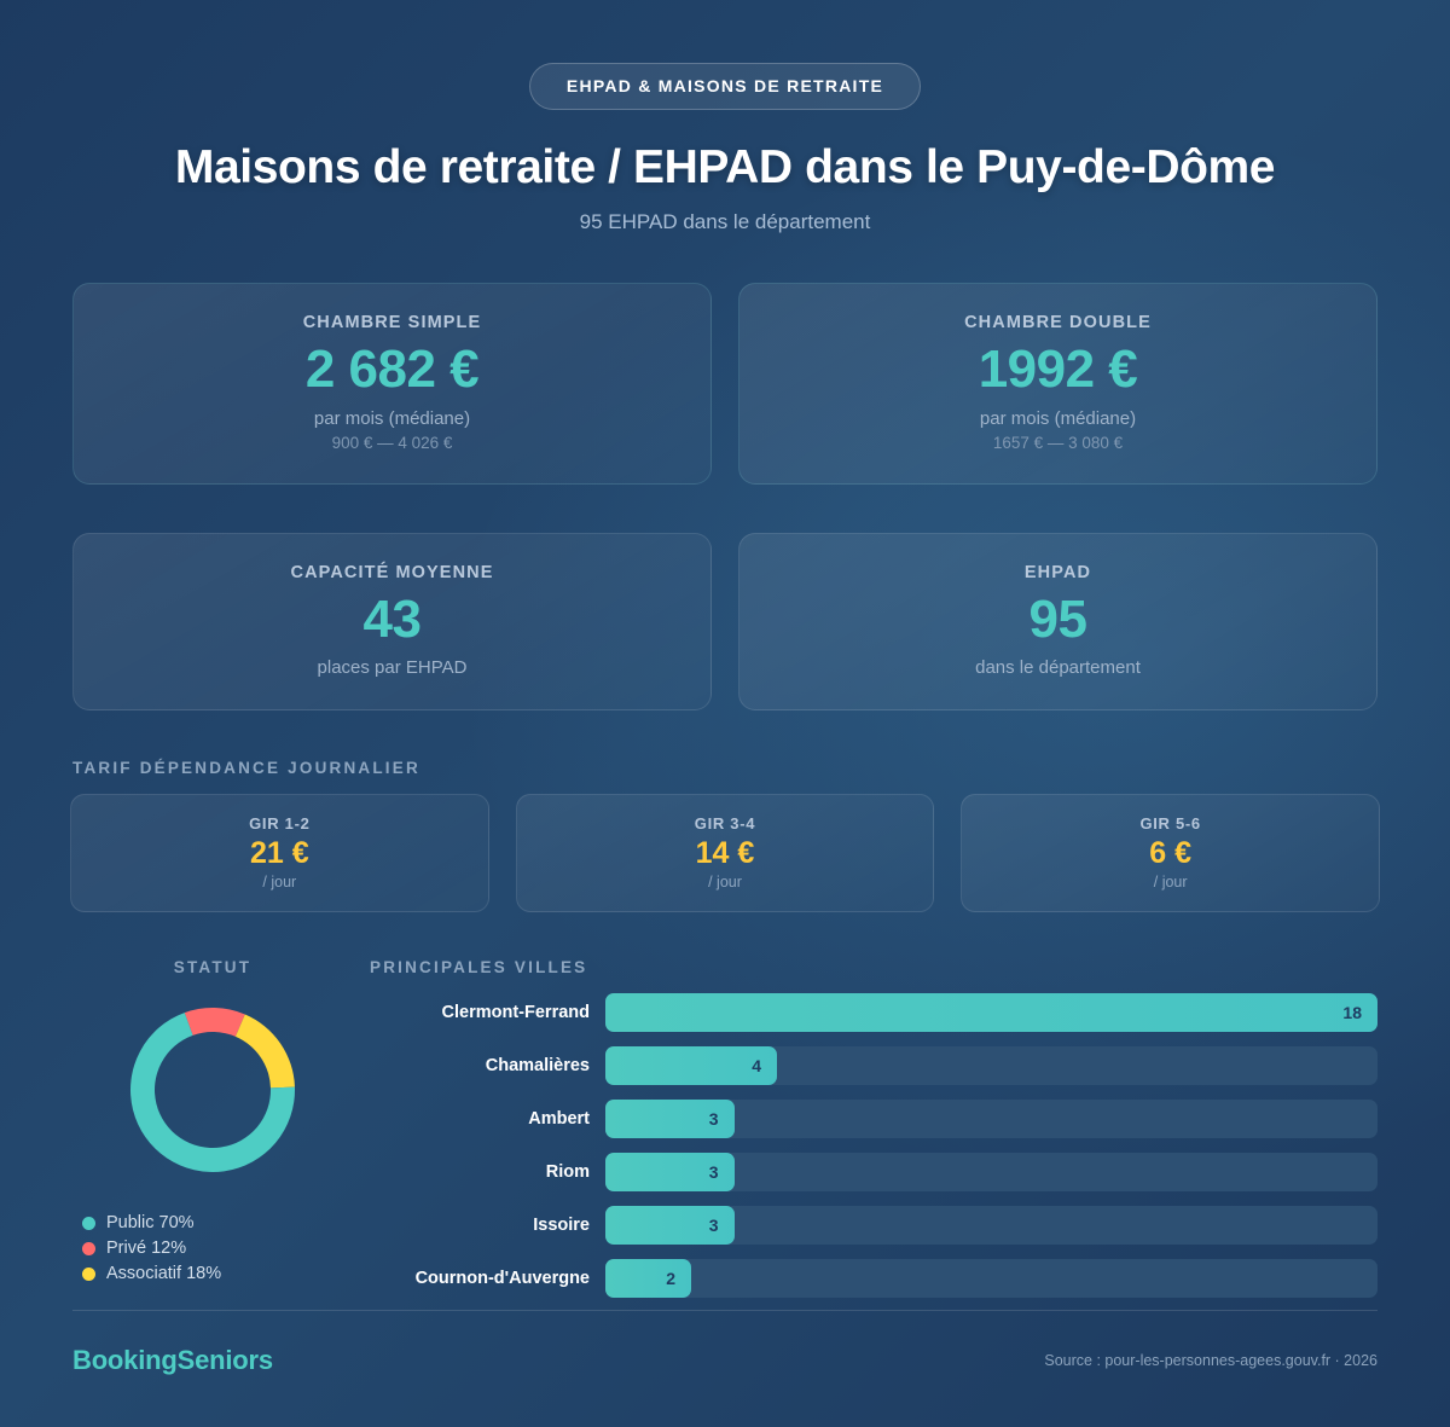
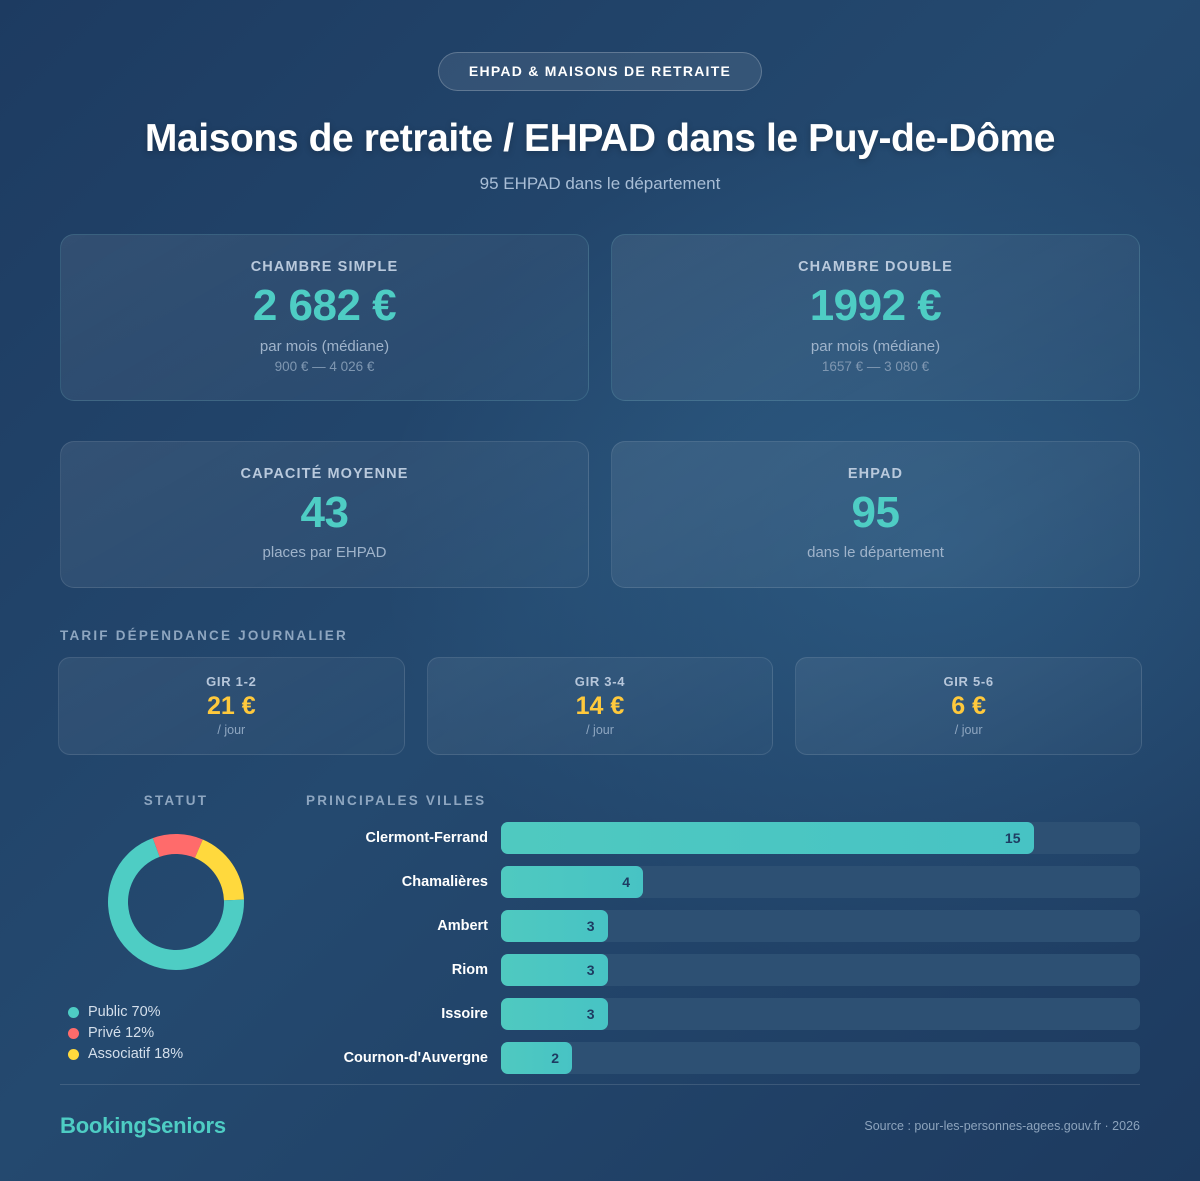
PRINCIPALES VILLES/Clermont-Ferrand: 18 -> 15
